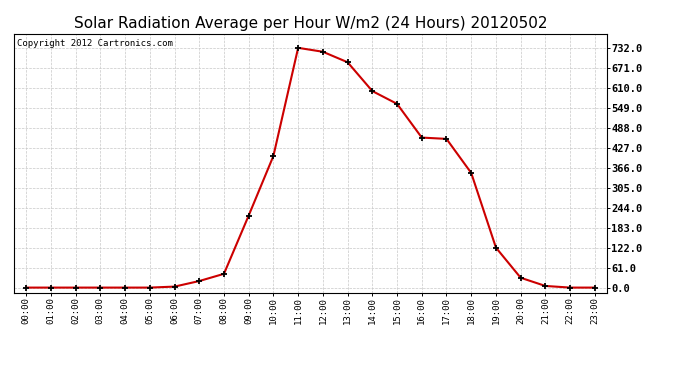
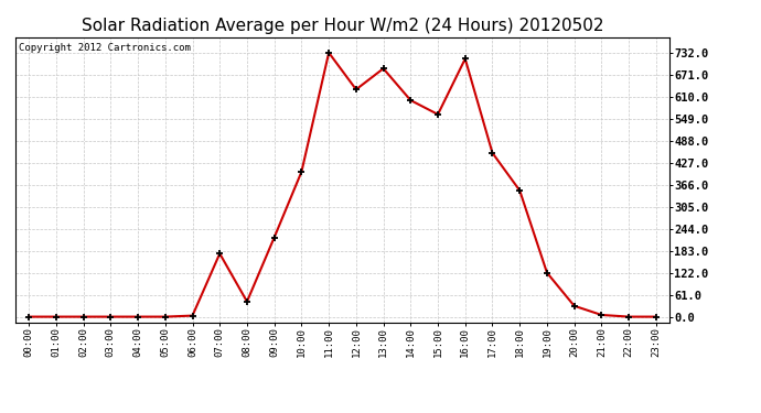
07:00: 20 -> 175
12:00: 720 -> 630
16:00: 458 -> 715
